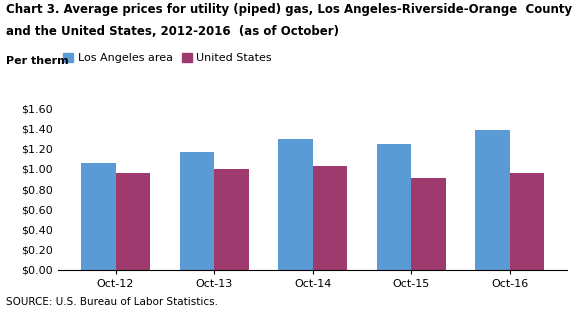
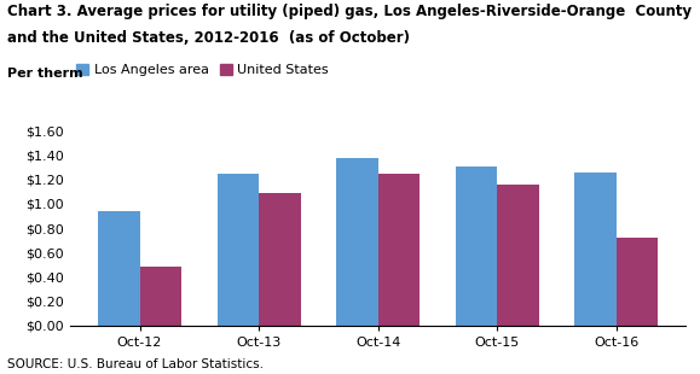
Los Angeles area/Oct-12: $1.06 -> $0.94
United States/Oct-12: $0.96 -> $0.48
Los Angeles area/Oct-13: $1.17 -> $1.25
United States/Oct-13: $1.00 -> $1.09
Los Angeles area/Oct-14: $1.30 -> $1.38
United States/Oct-14: $1.03 -> $1.25
Los Angeles area/Oct-15: $1.25 -> $1.31
United States/Oct-15: $0.91 -> $1.16
Los Angeles area/Oct-16: $1.39 -> $1.26
United States/Oct-16: $0.96 -> $0.72
